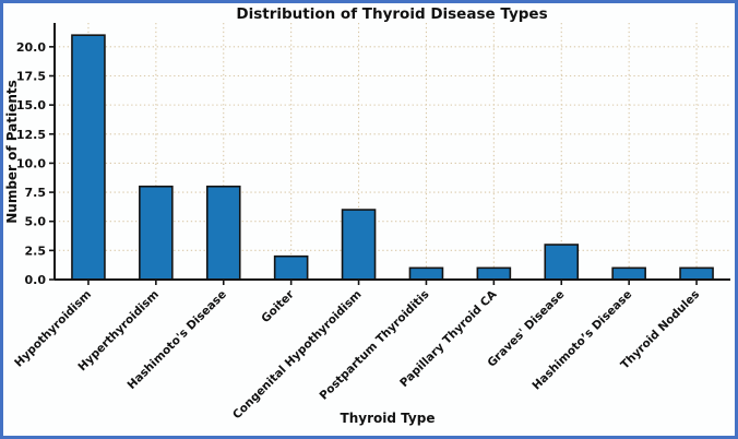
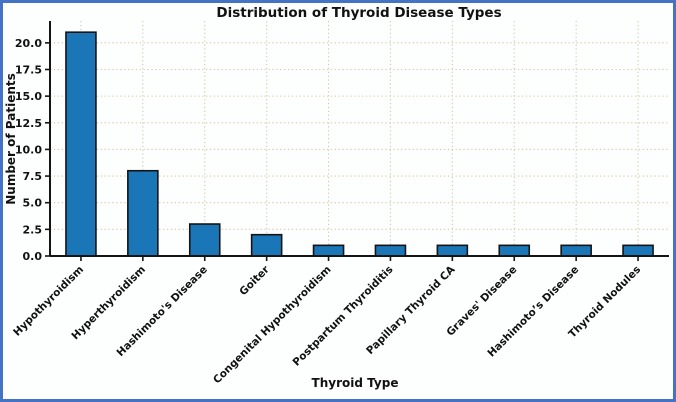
Hashimoto's Disease: 8 -> 3
Congenital Hypothyroidism: 6 -> 1
Graves' Disease: 3 -> 1
